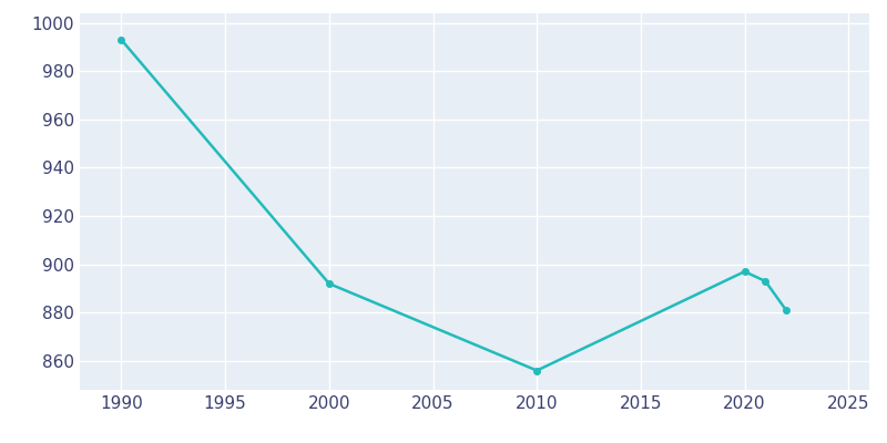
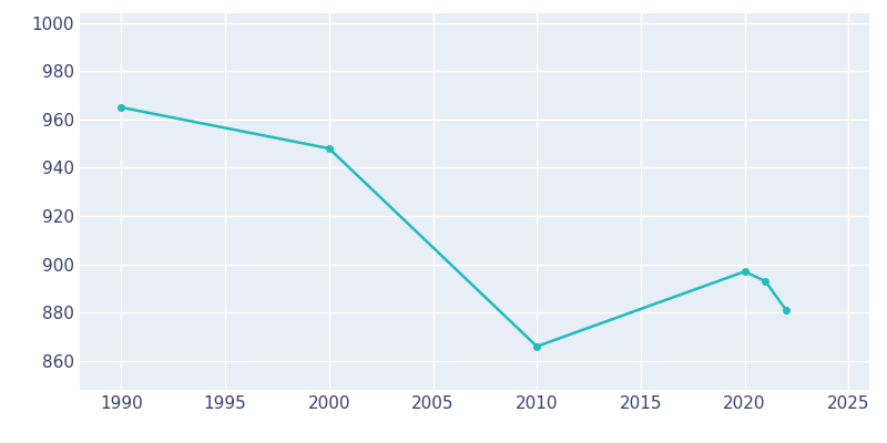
1990: 993 -> 965
2000: 892 -> 948
2010: 856 -> 866
